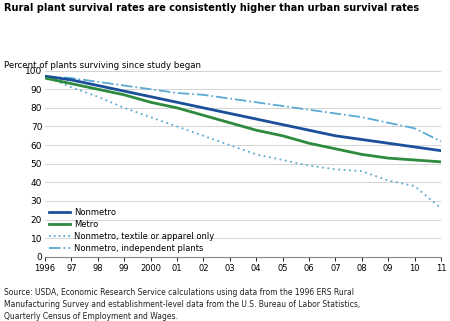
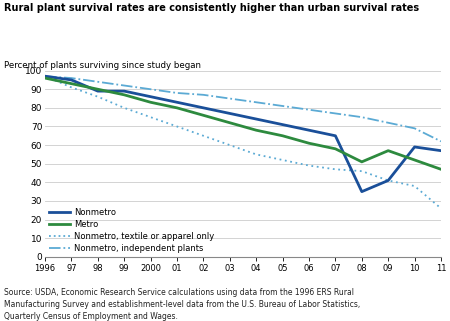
Nonmetro/98: 92 -> 89
Nonmetro/08: 63 -> 35
Metro/08: 55 -> 51
Nonmetro/09: 61 -> 41
Metro/09: 53 -> 57
Metro/11: 51 -> 47
